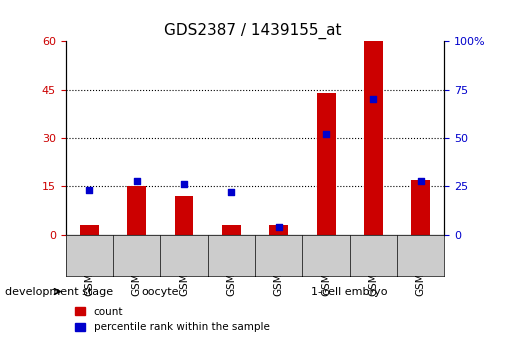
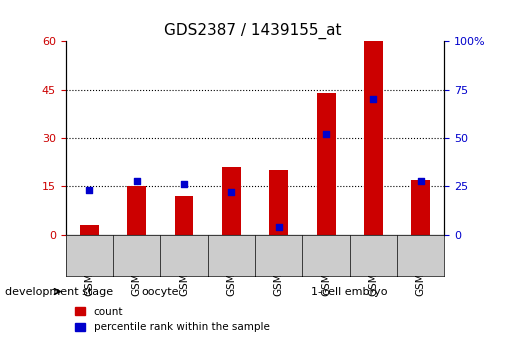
count/GSM89972: 3 -> 21
count/GSM89973: 3 -> 20
